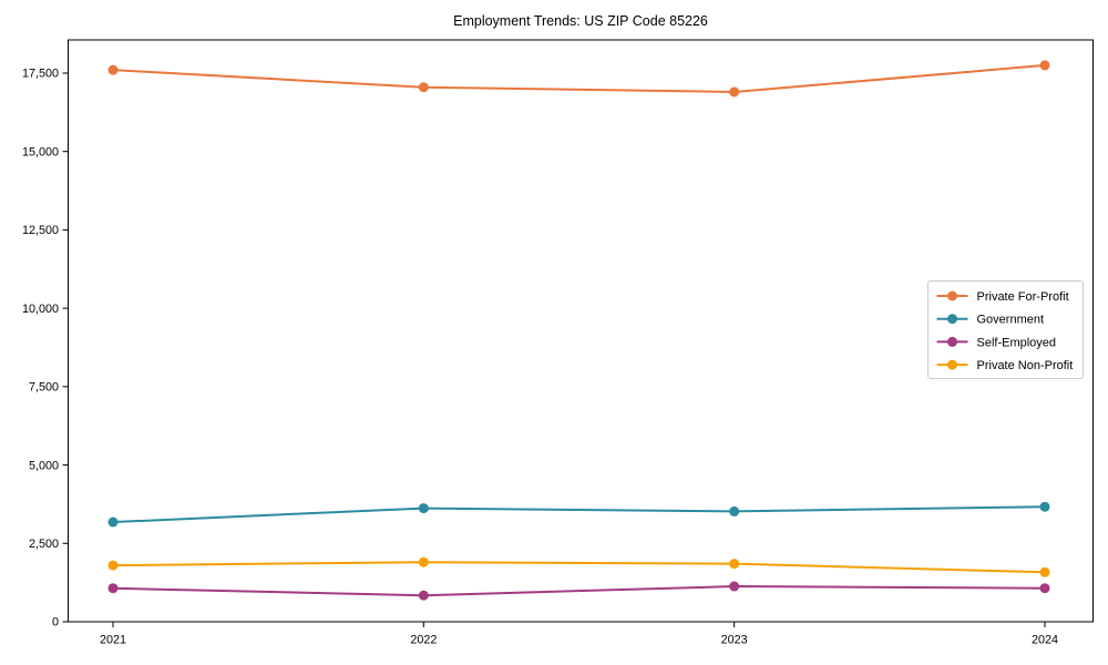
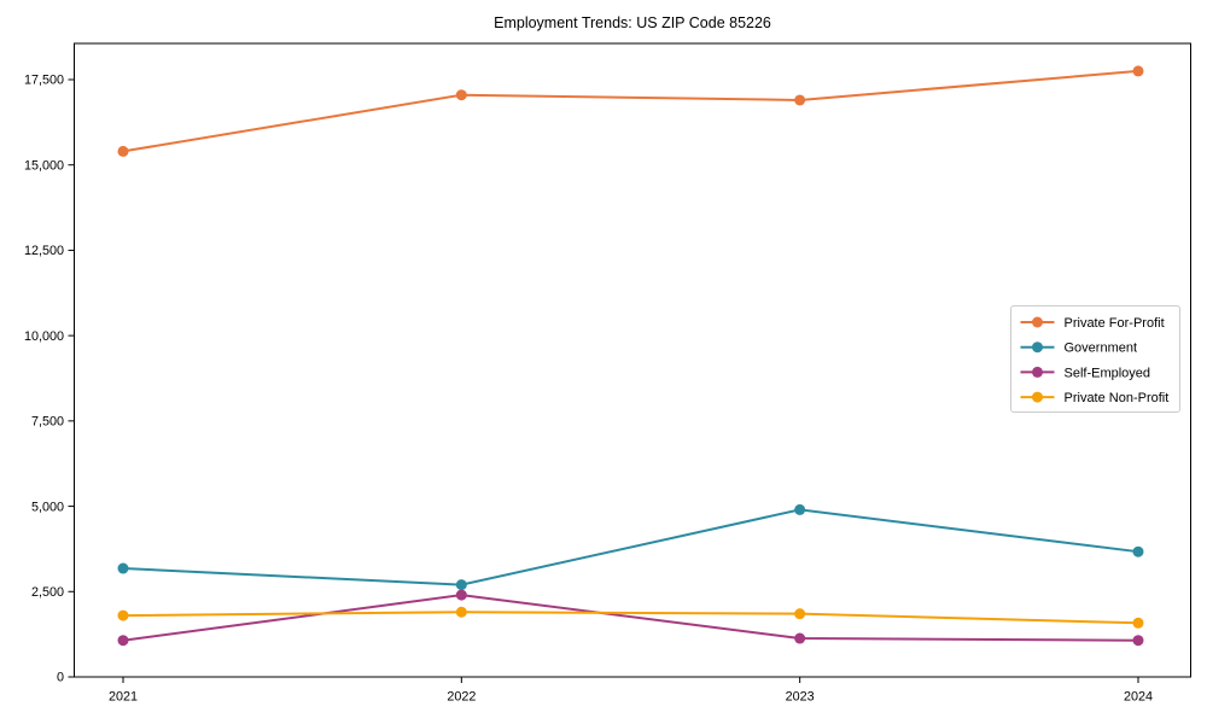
Private For-Profit/2021: 17600 -> 15400
Government/2022: 3600 -> 2700
Self-Employed/2022: 800 -> 2400
Government/2023: 3500 -> 4900
